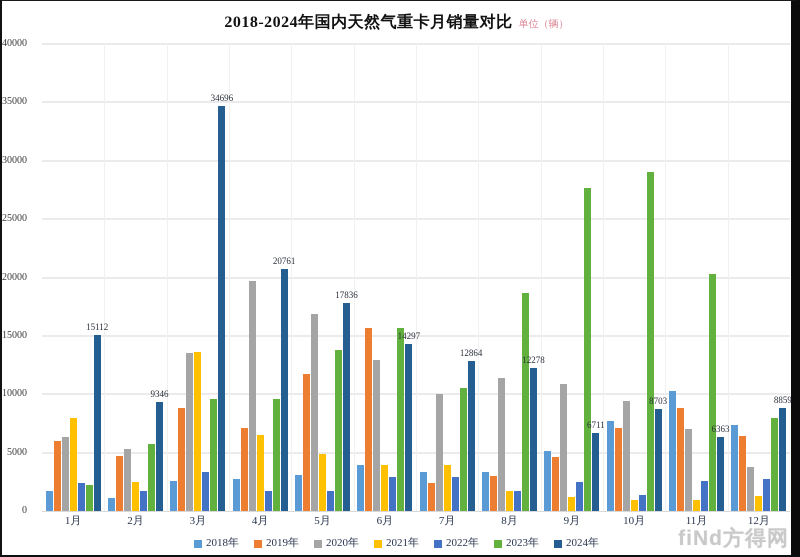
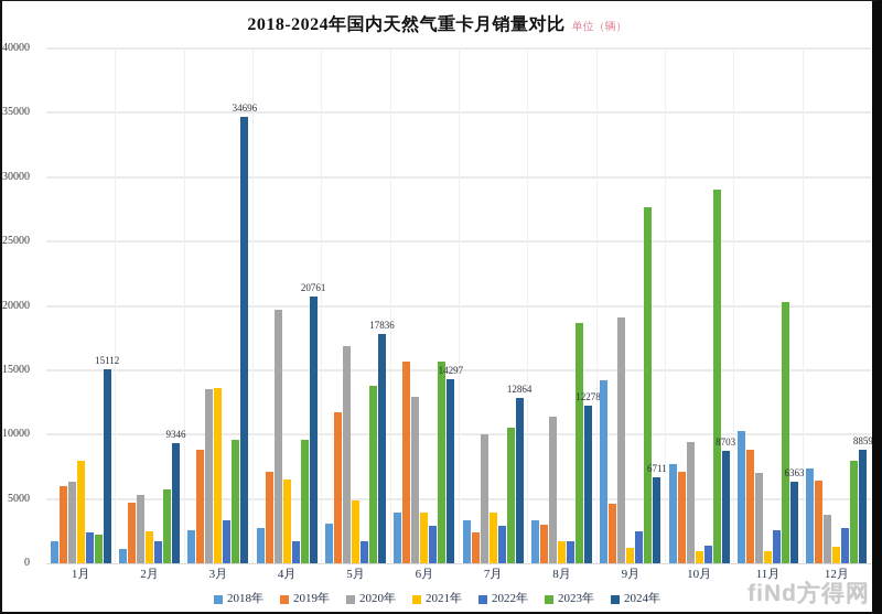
2018年/9月: 5100 -> 14200
2020年/9月: 10900 -> 19100
